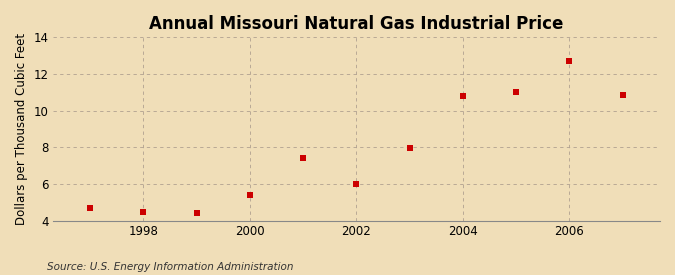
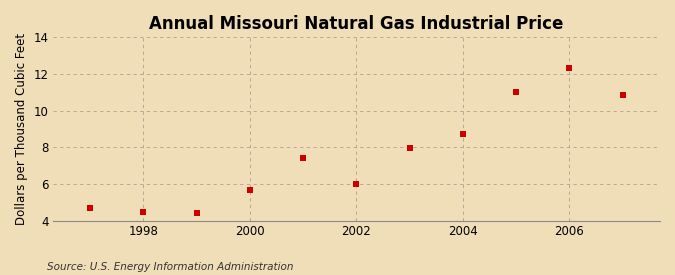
2000: 5.4 -> 5.7
2004: 10.8 -> 8.8
2006: 12.7 -> 12.3
